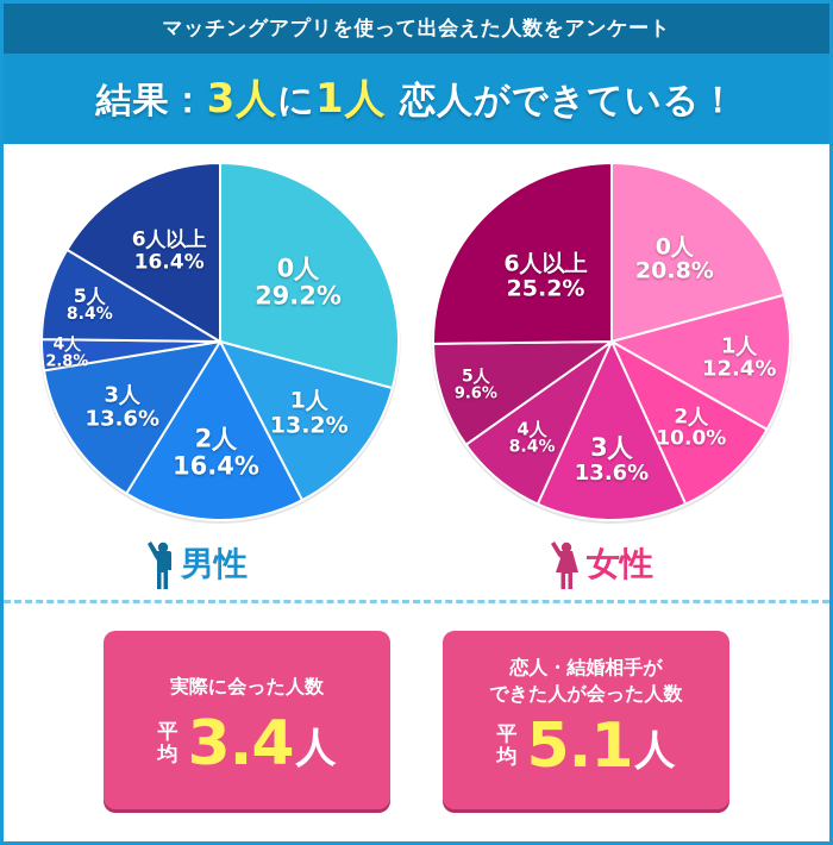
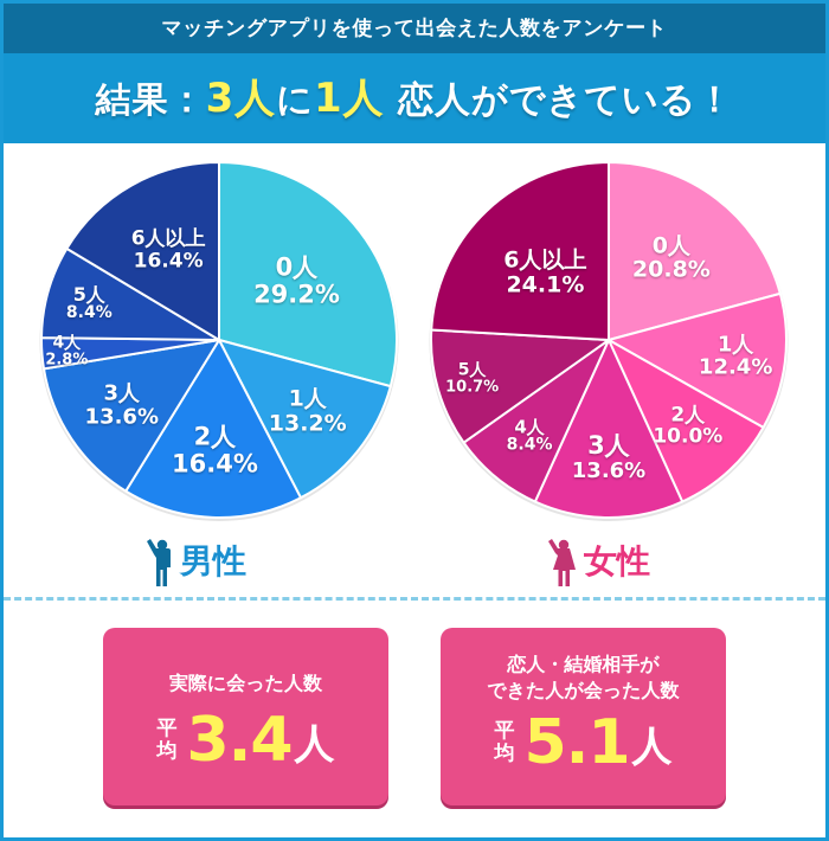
女性/5人: 9.6% -> 10.7%
女性/6人以上: 25.2% -> 24.1%
